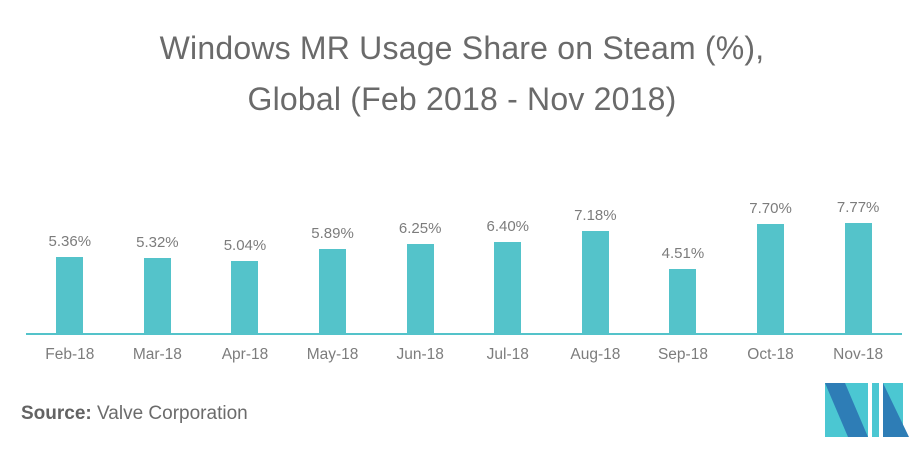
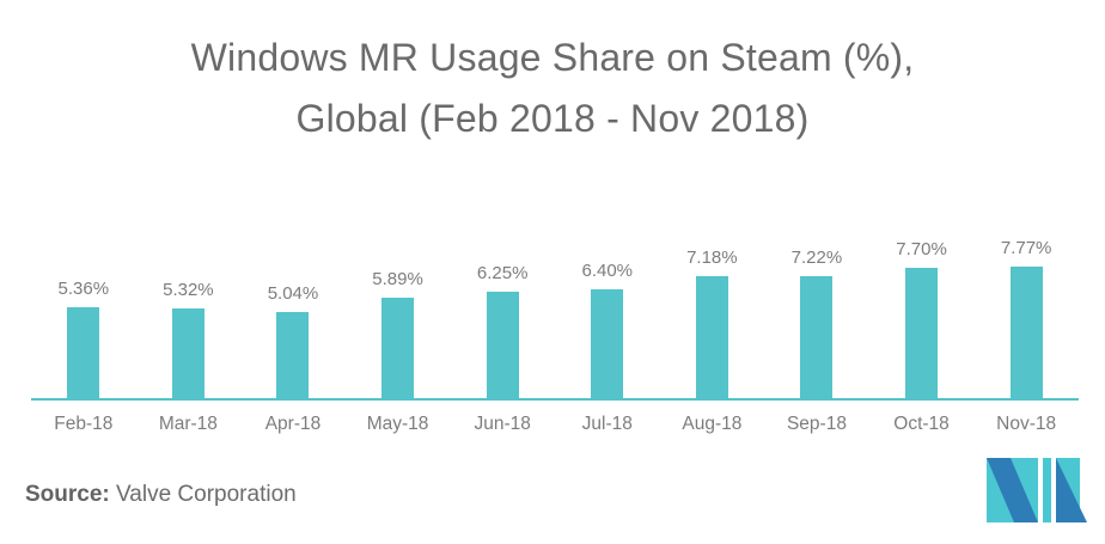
Sep-18: 4.51% -> 7.22%
